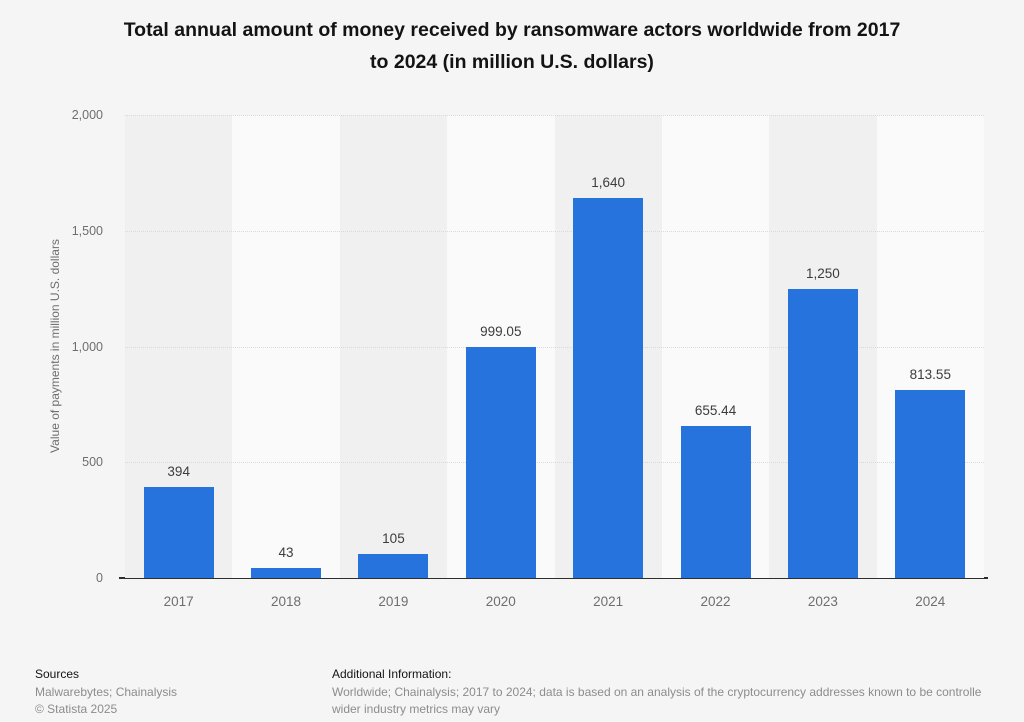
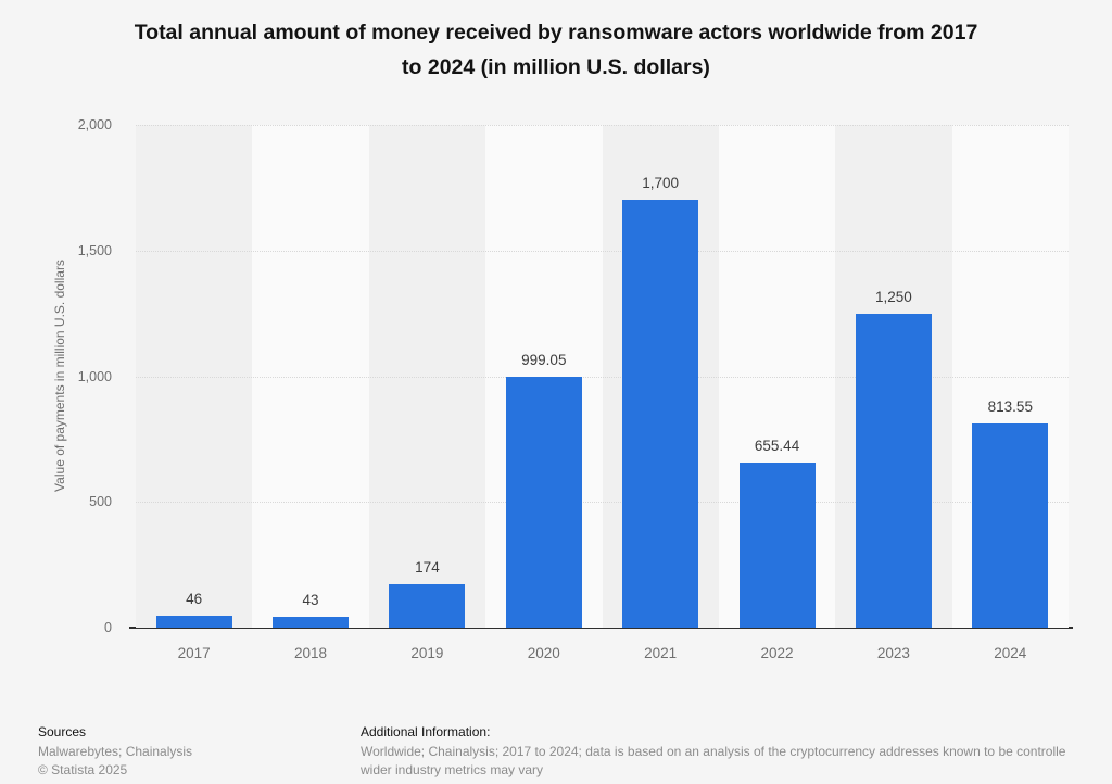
2017: 394 -> 46
2019: 105 -> 174
2021: 1,640 -> 1,700
